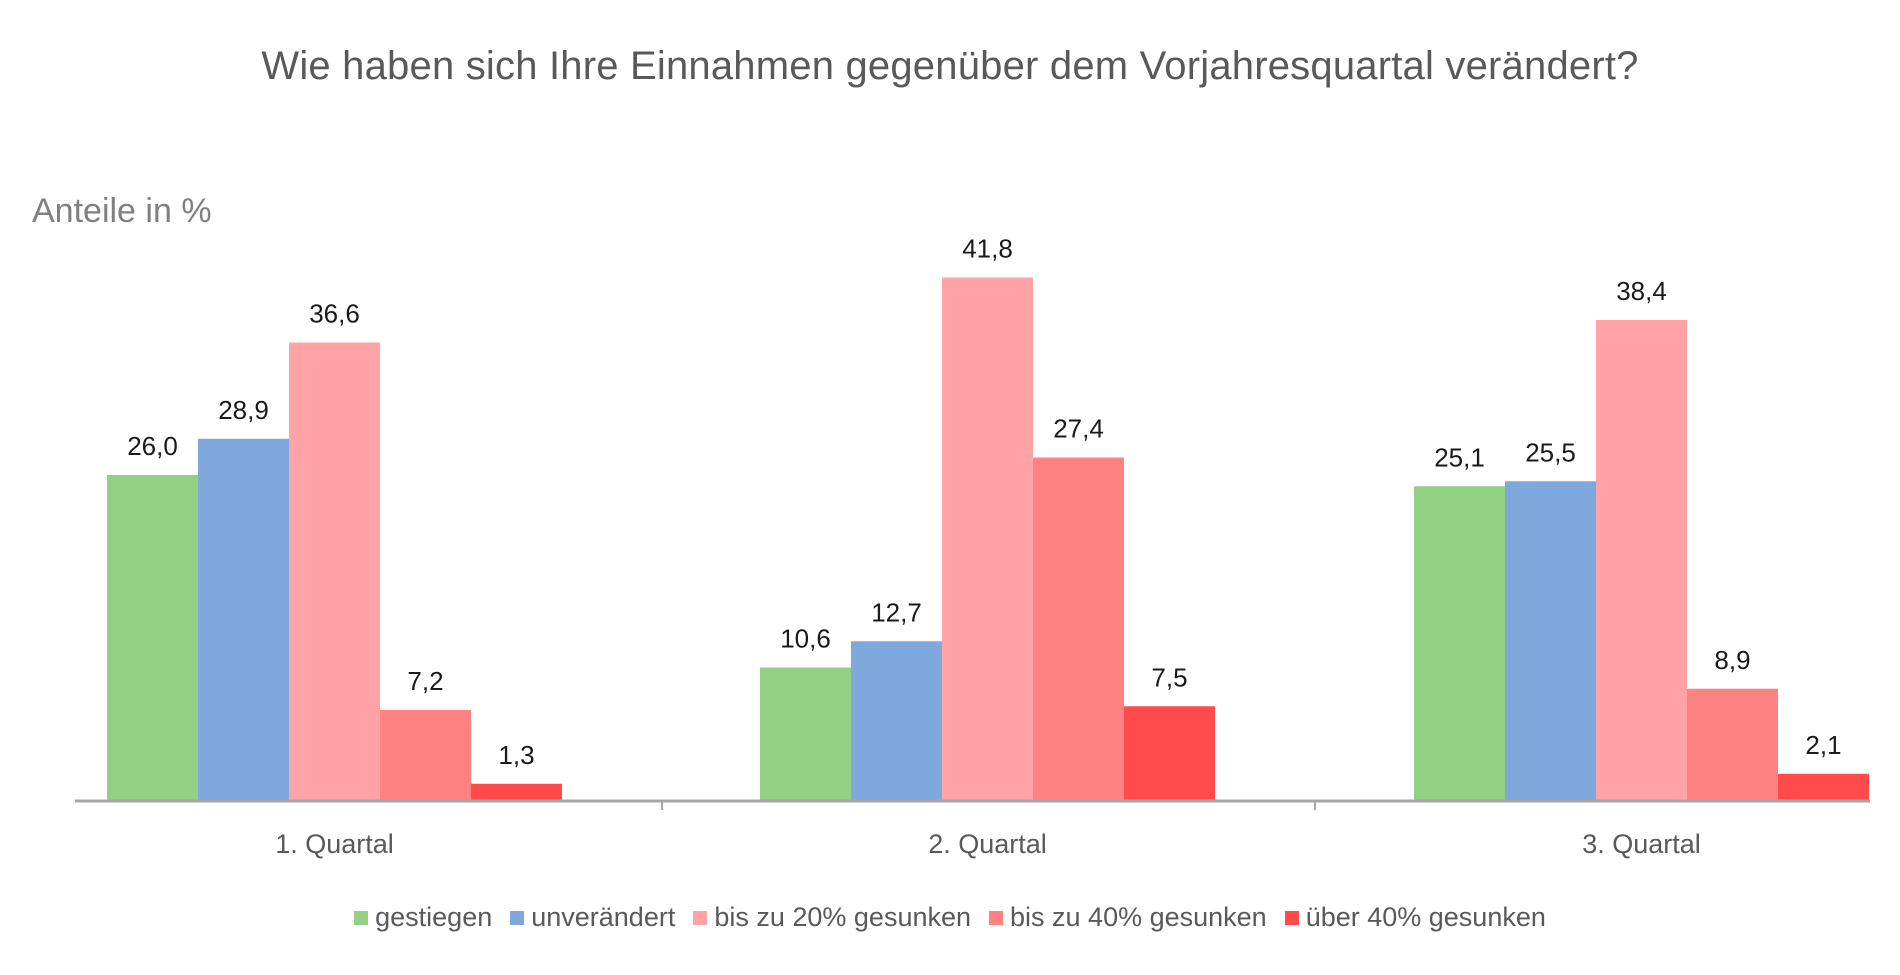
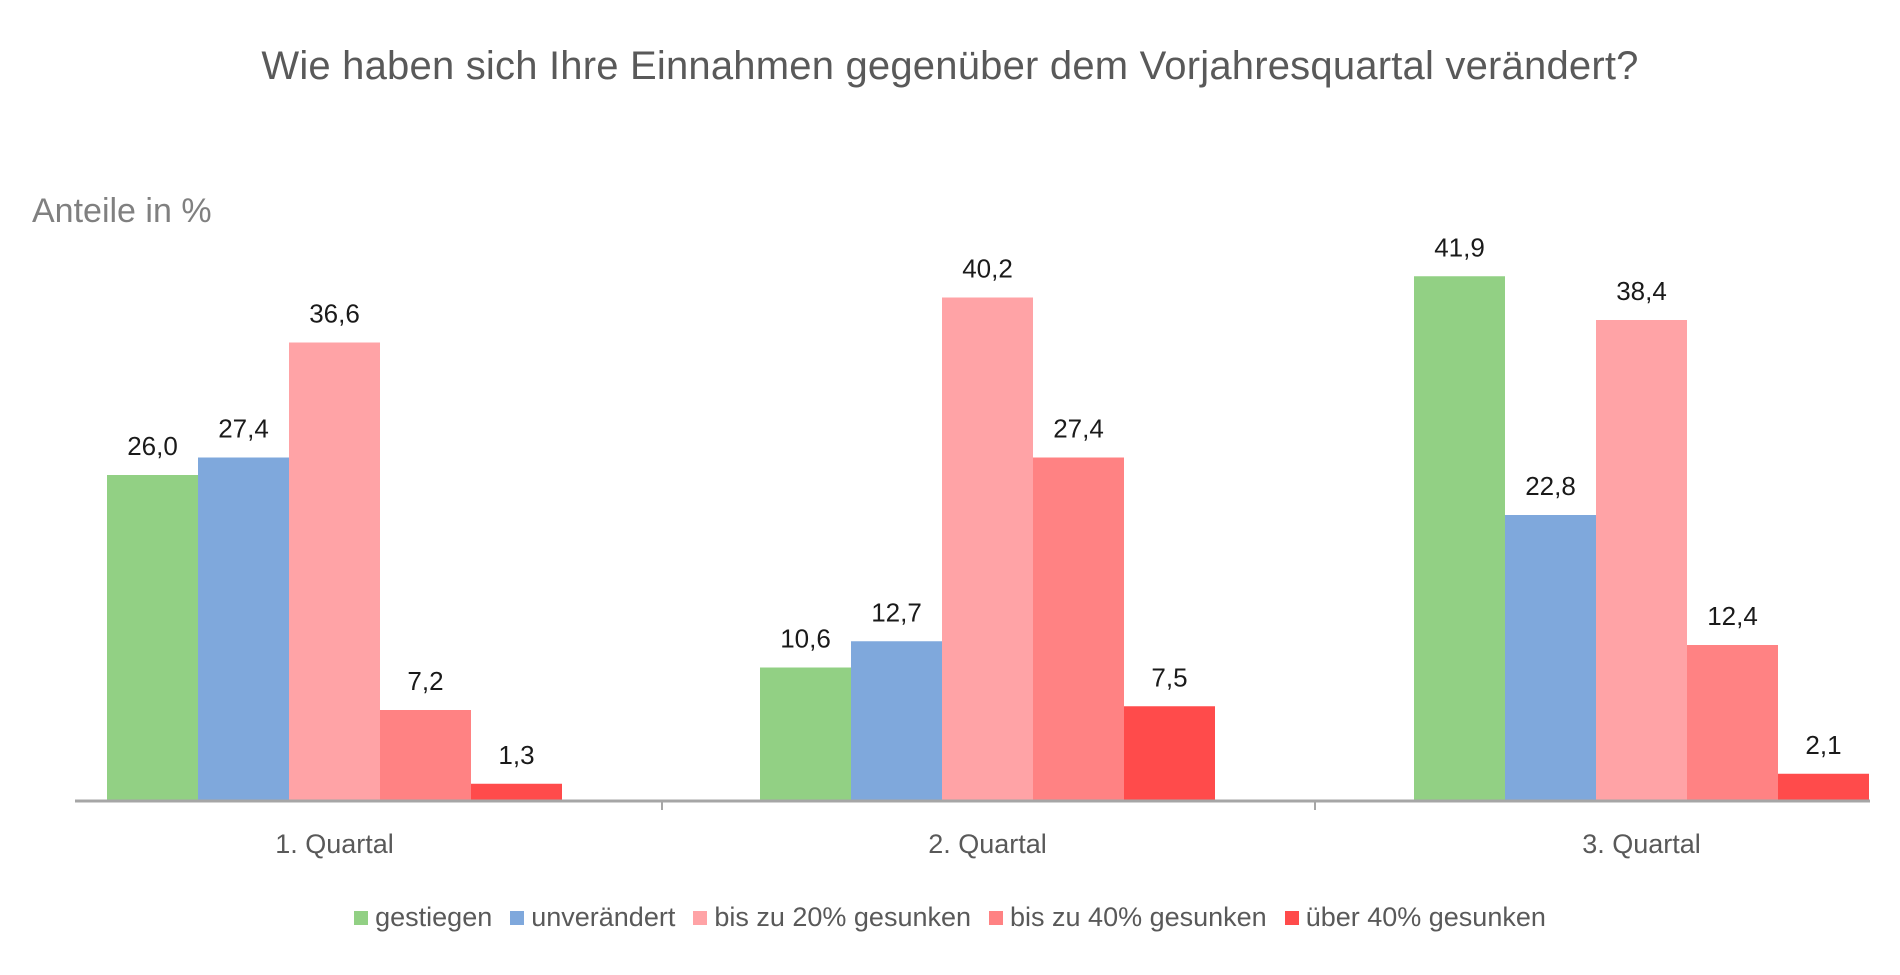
unverändert/1. Quartal: 28,9 -> 27,4
bis zu 20% gesunken/2. Quartal: 41,8 -> 40,2
gestiegen/3. Quartal: 25,1 -> 41,9
unverändert/3. Quartal: 25,5 -> 22,8
bis zu 40% gesunken/3. Quartal: 8,9 -> 12,4
